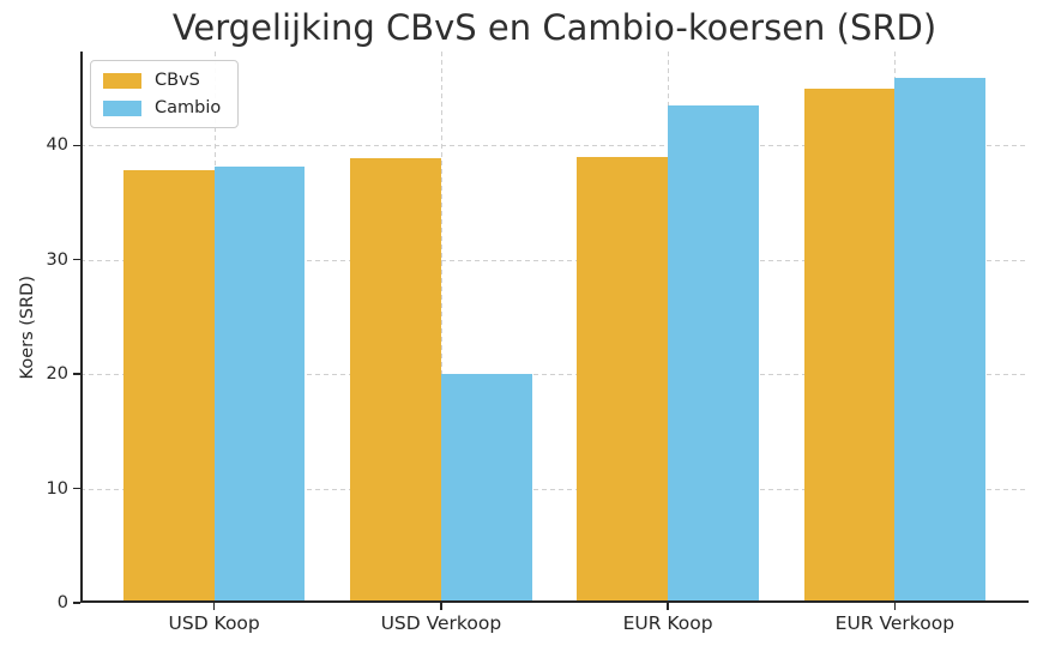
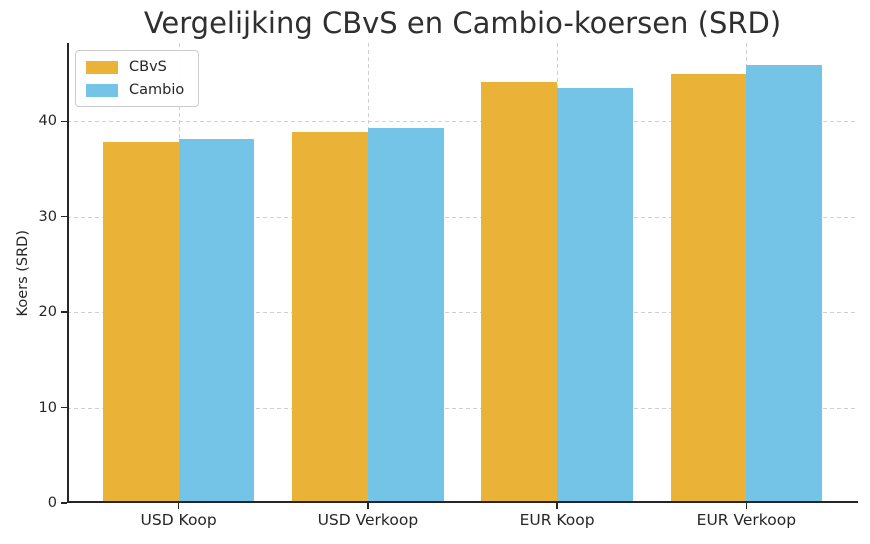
Cambio/USD Verkoop: 20 -> 39
CBvS/EUR Koop: 39 -> 44
